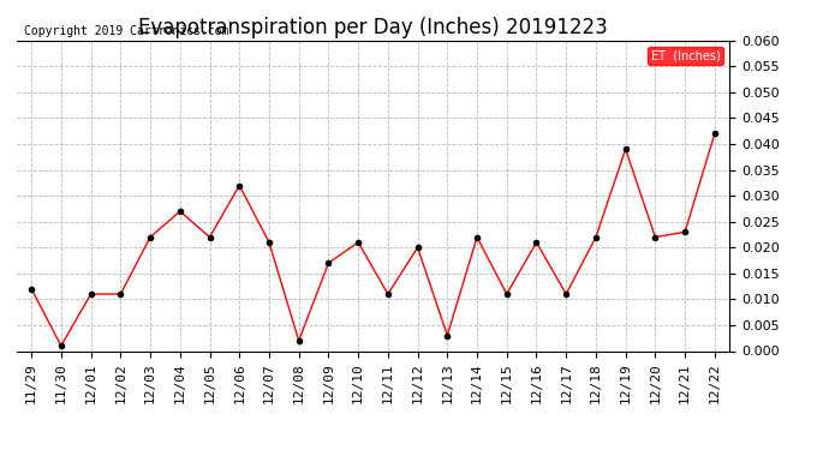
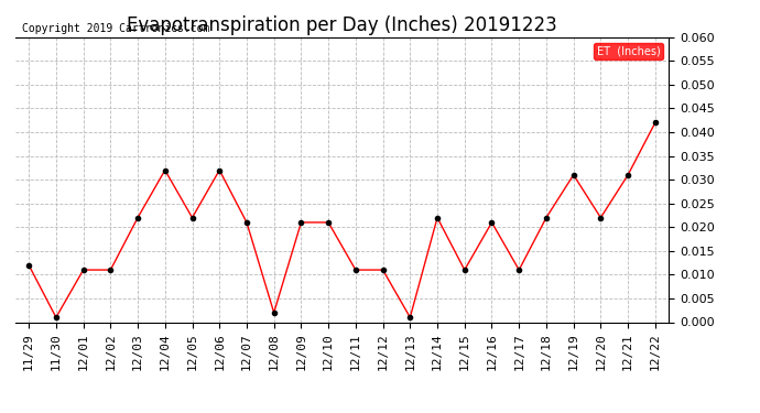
12/04: 0.027 -> 0.032
12/09: 0.017 -> 0.021
12/12: 0.020 -> 0.011
12/13: 0.003 -> 0.001
12/19: 0.039 -> 0.031
12/21: 0.023 -> 0.031
